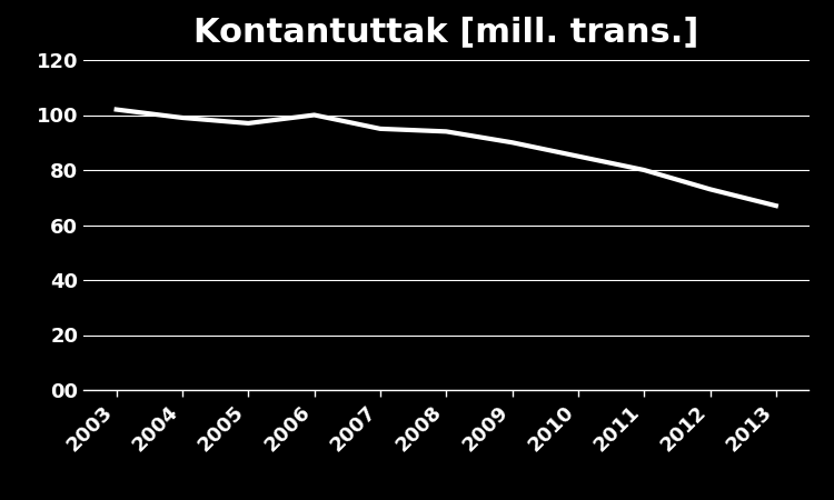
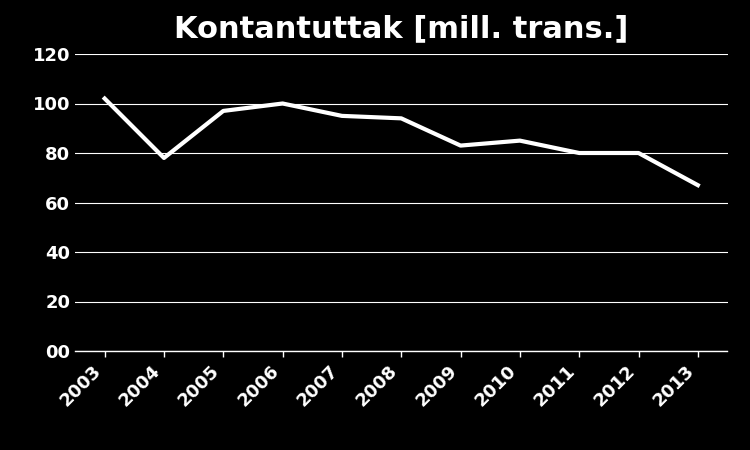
2004: 99 -> 78
2009: 90 -> 83
2012: 73 -> 80
